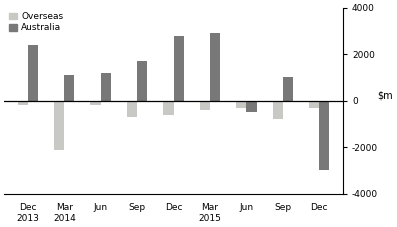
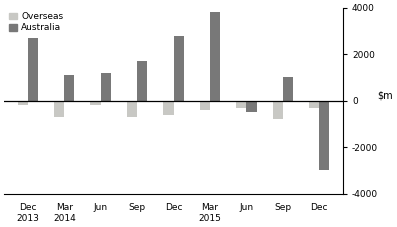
Australia/Dec 2013: 2400 -> 2700
Overseas/Mar 2014: -2100 -> -700
Australia/Mar 2015: 2900 -> 3800
